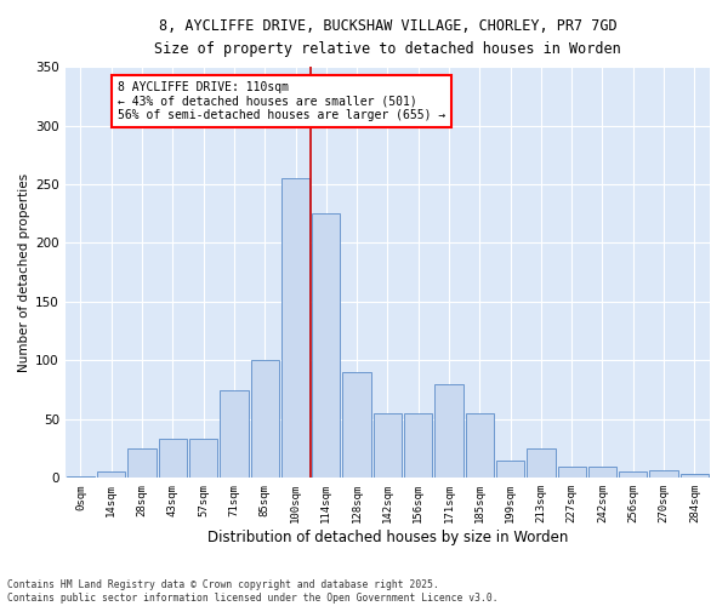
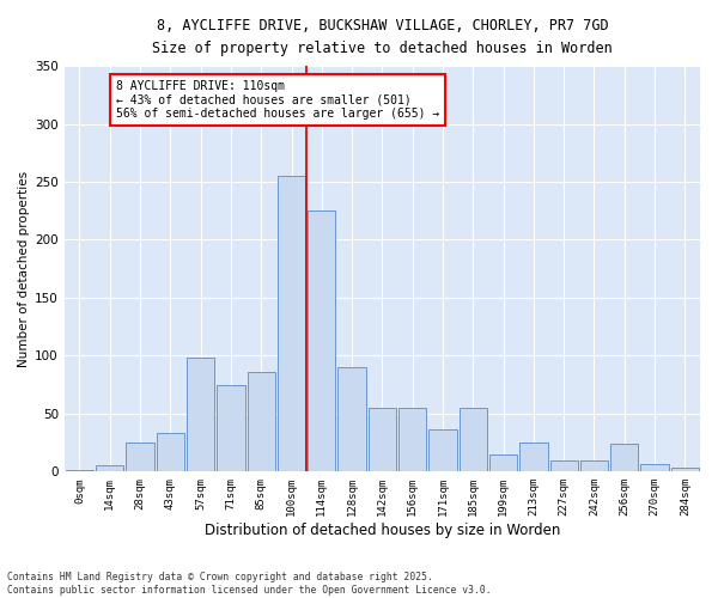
57sqm: 33 -> 98
85sqm: 100 -> 86
171sqm: 80 -> 36
256sqm: 5 -> 24
